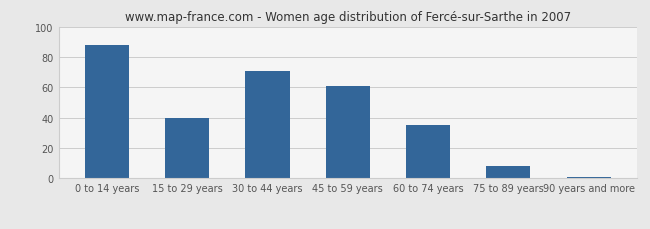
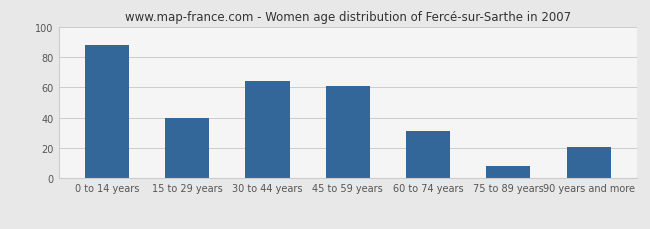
30 to 44 years: 71 -> 64
60 to 74 years: 35 -> 31
90 years and more: 1 -> 21
